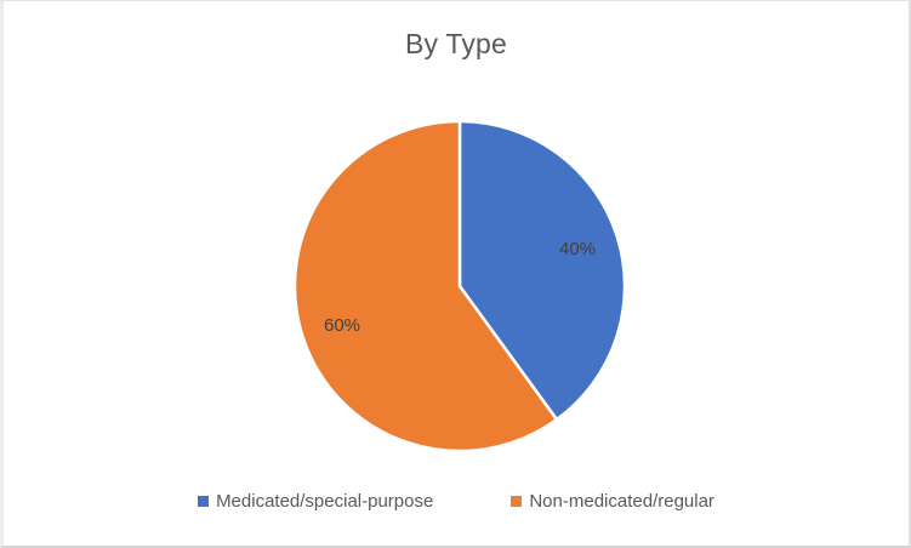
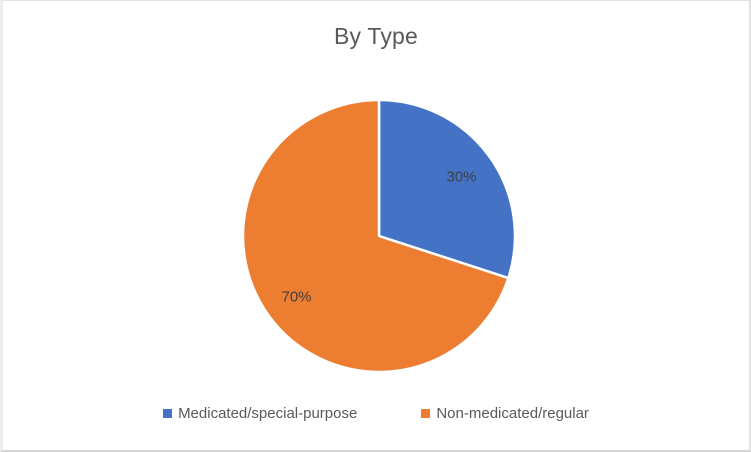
Medicated/special-purpose: 40% -> 30%
Non-medicated/regular: 60% -> 70%
